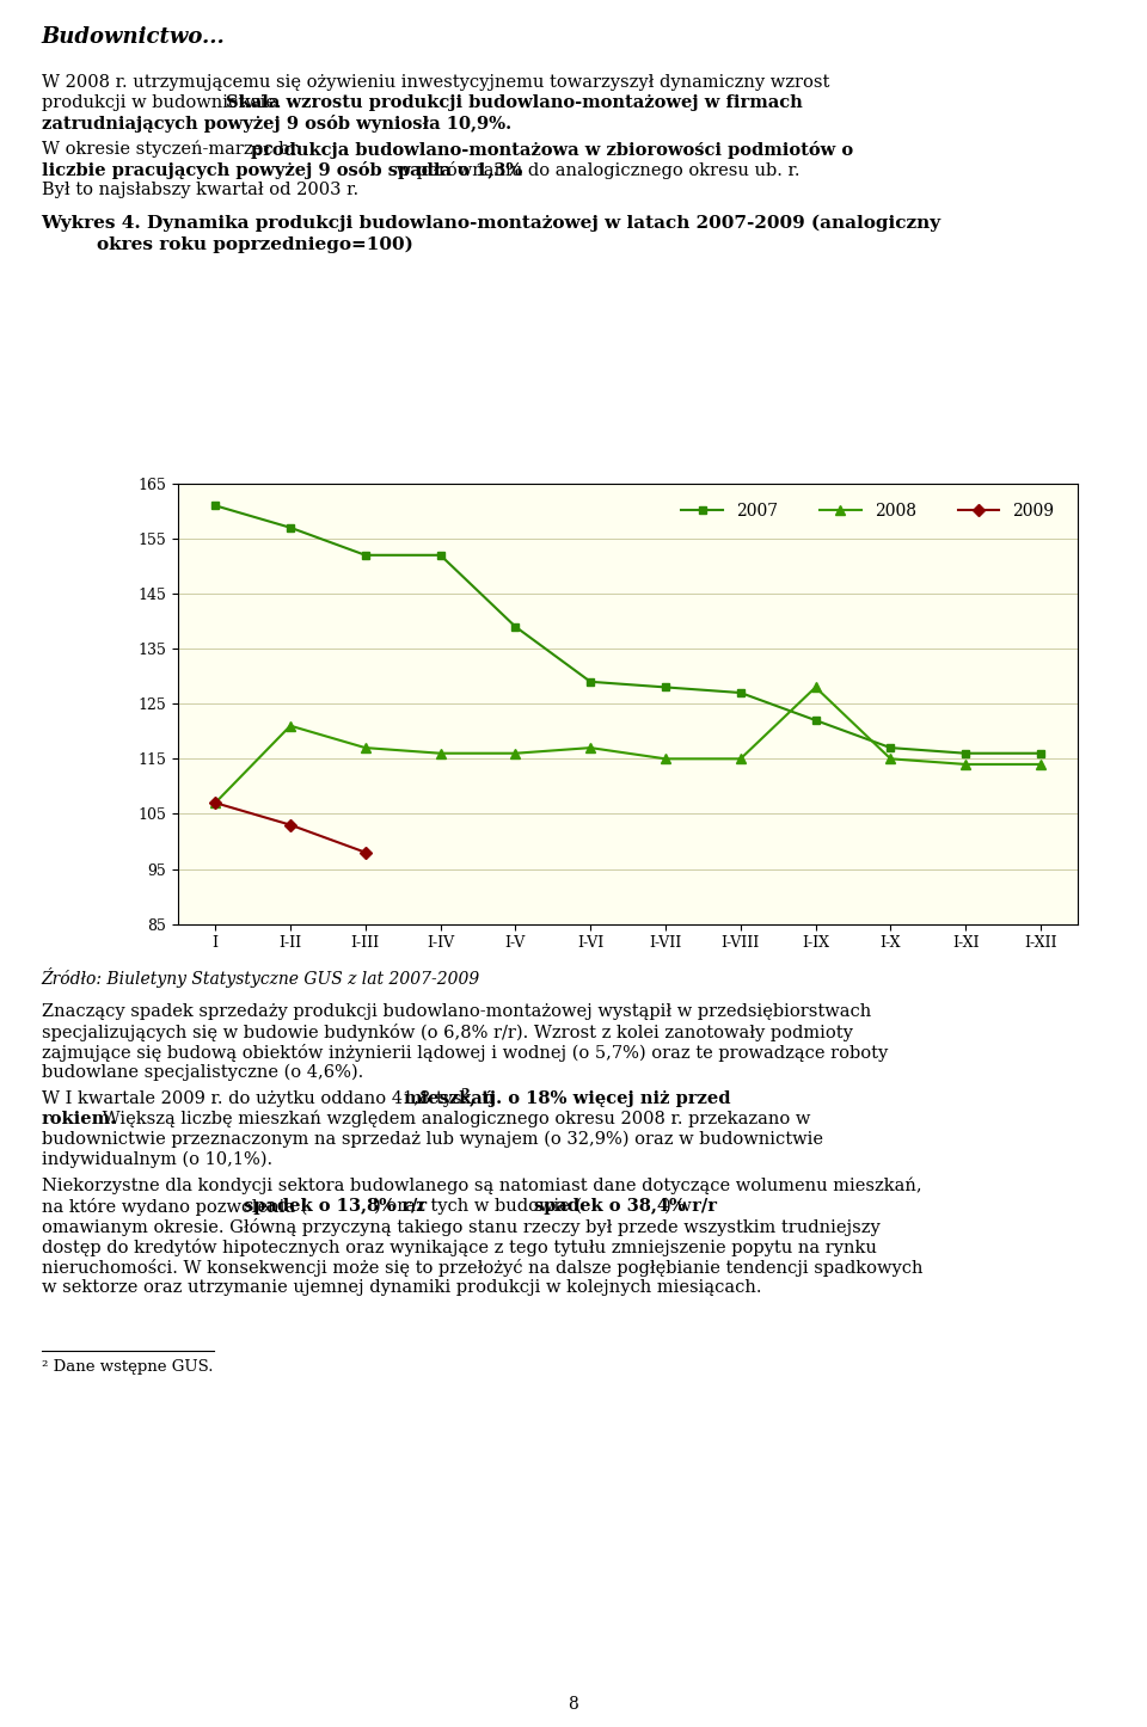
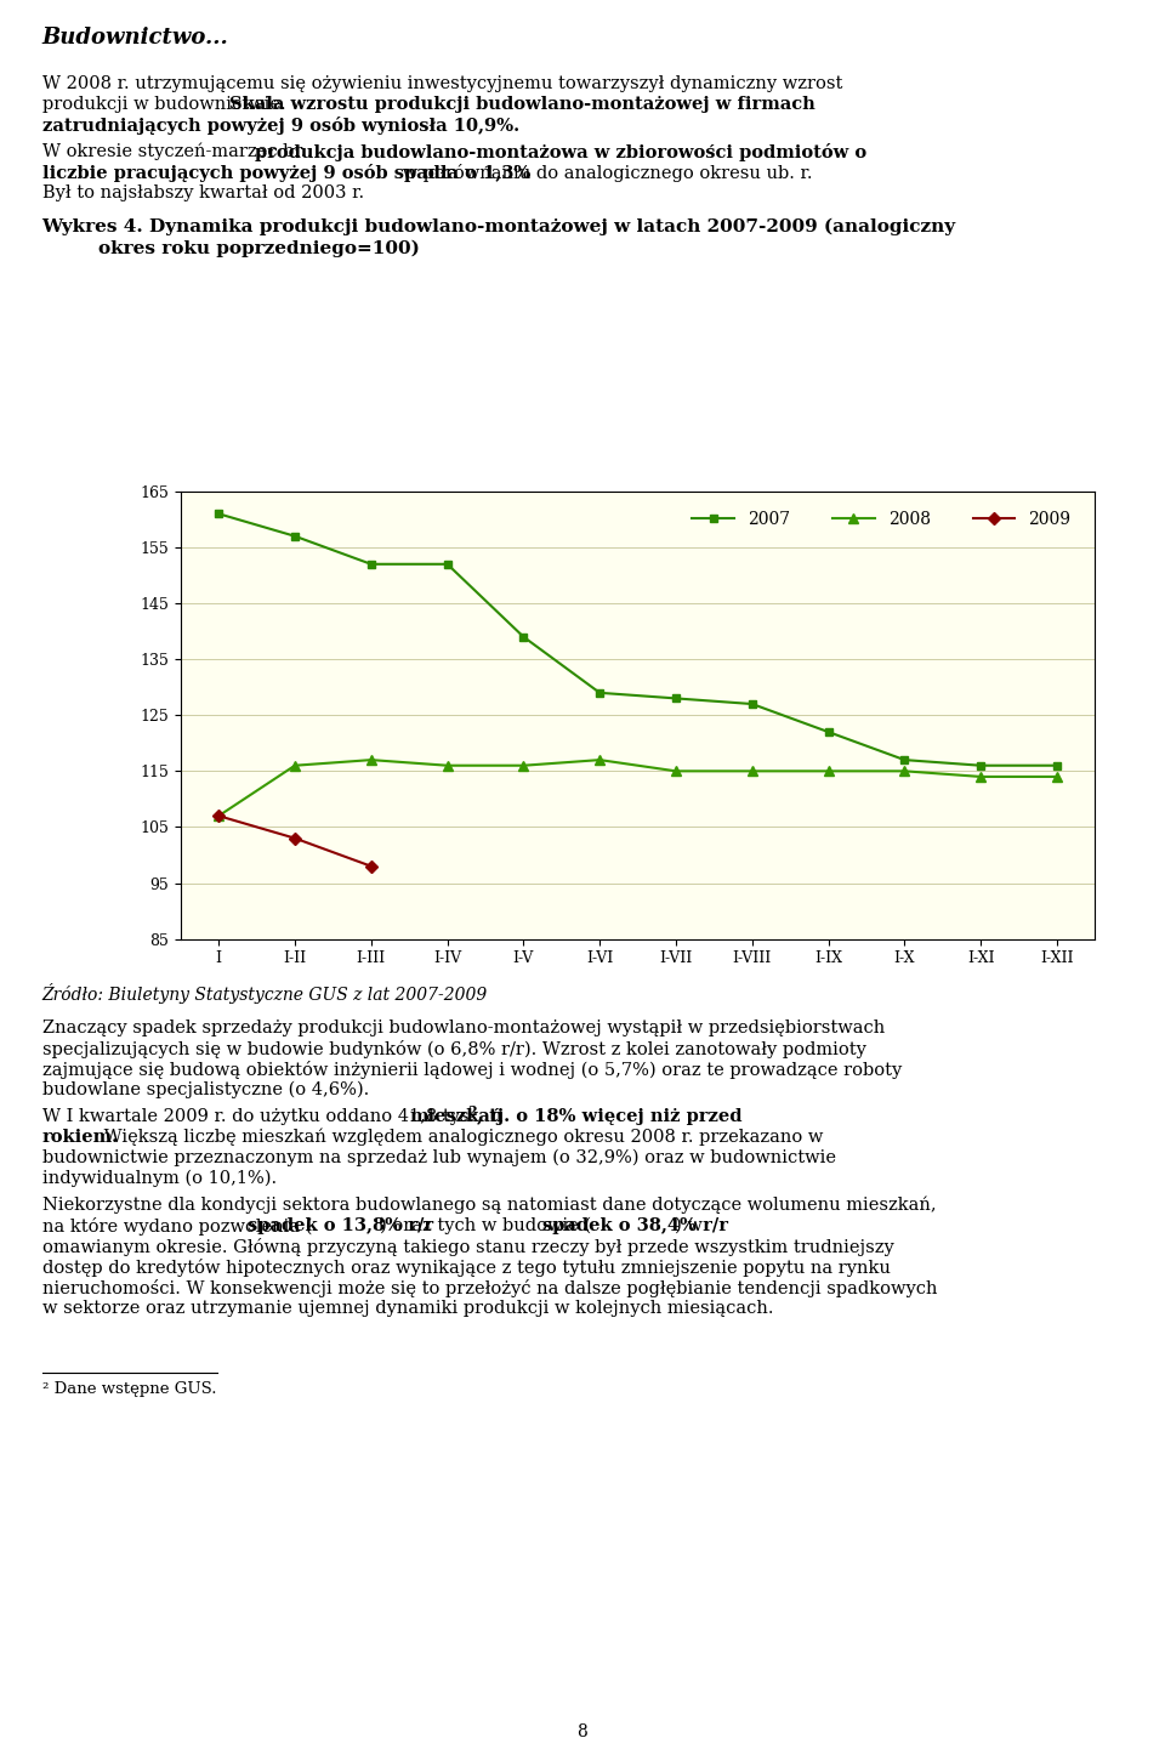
2008/I-II: 121 -> 116
2008/I-IX: 128 -> 115
